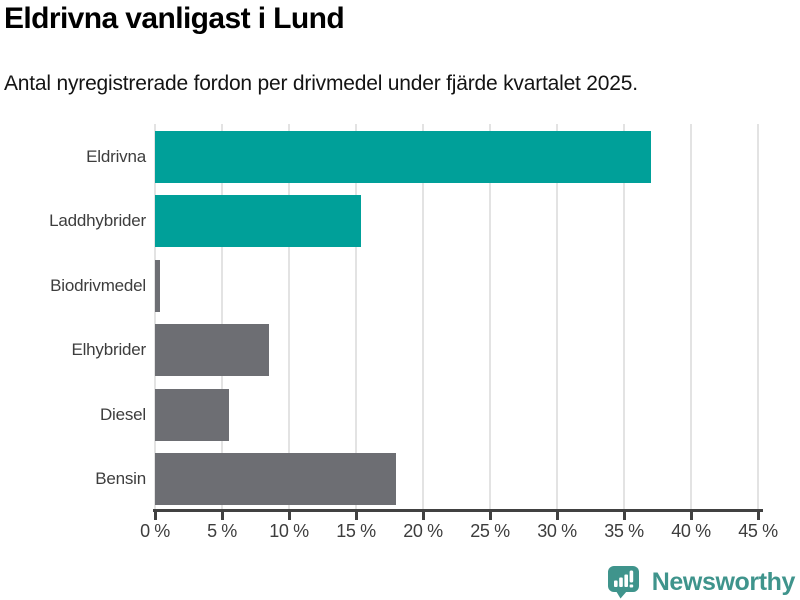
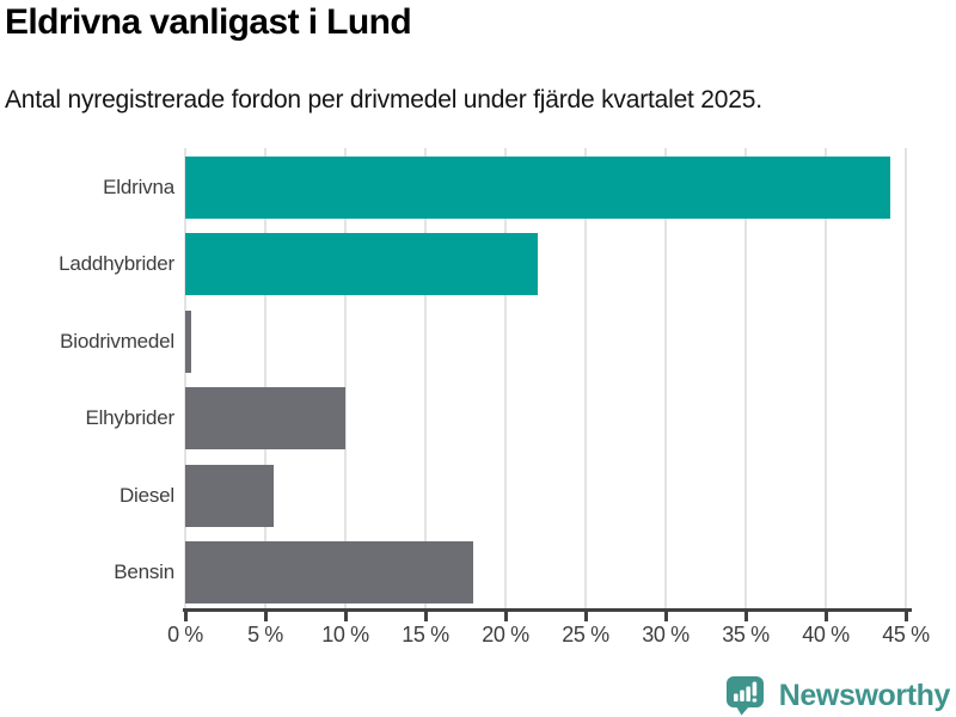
Eldrivna: 37.0% -> 44.0%
Laddhybrider: 15.4% -> 22.0%
Elhybrider: 8.5% -> 10.0%
